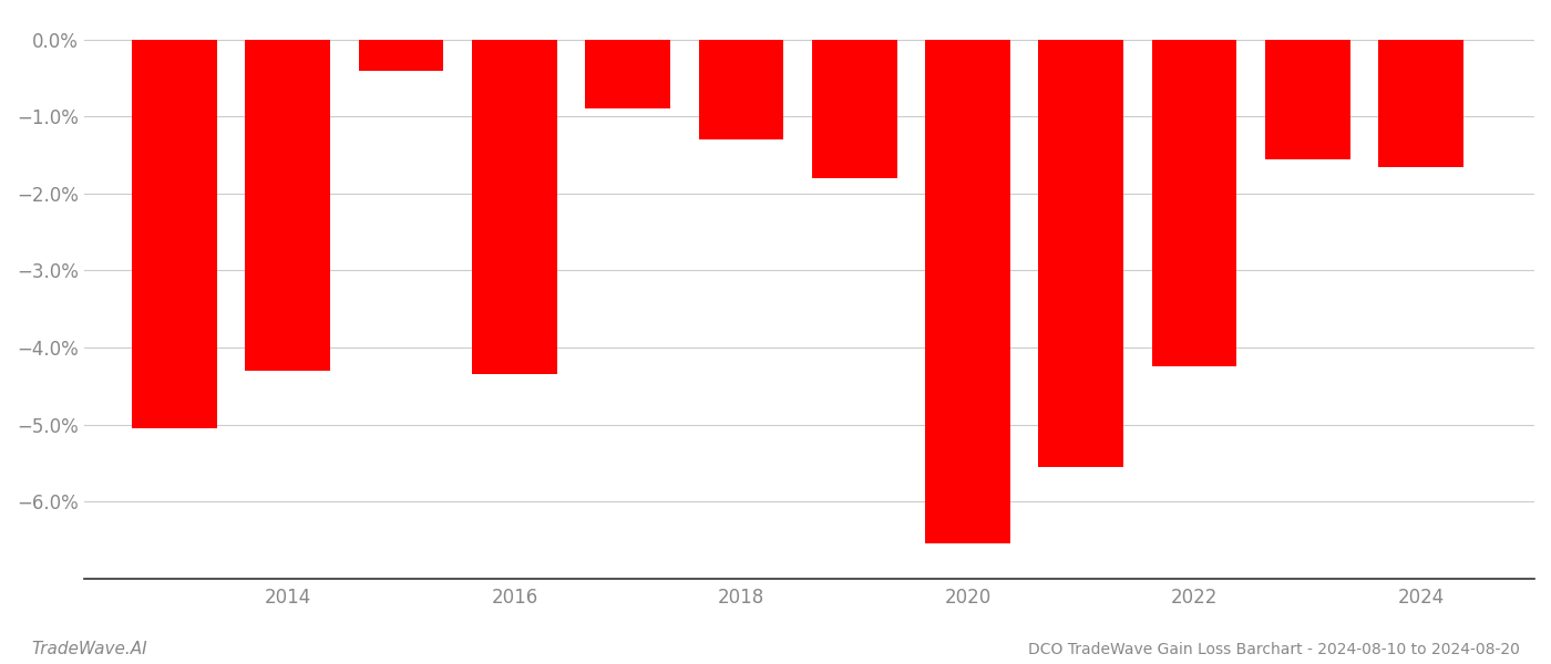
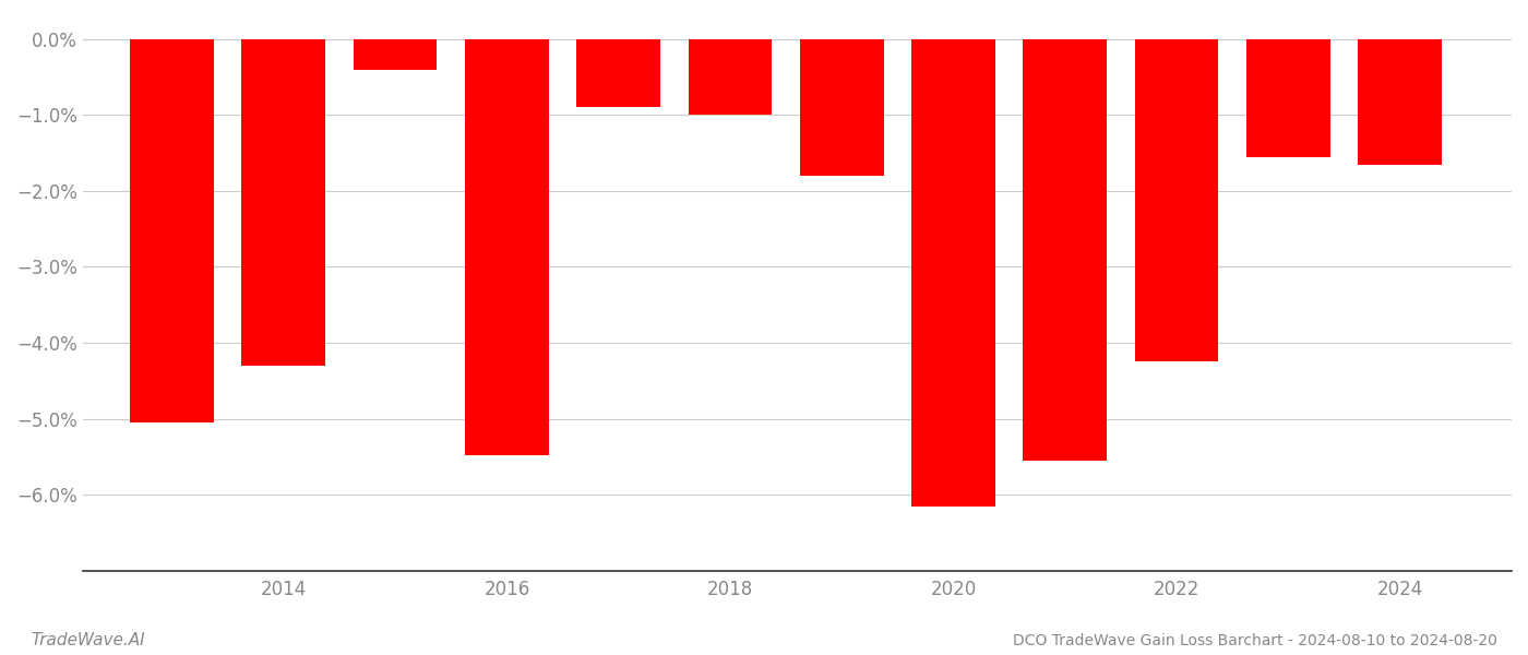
2016: -4.35% -> -5.48%
2018: -1.30% -> -1.00%
2020: -6.55% -> -6.16%
